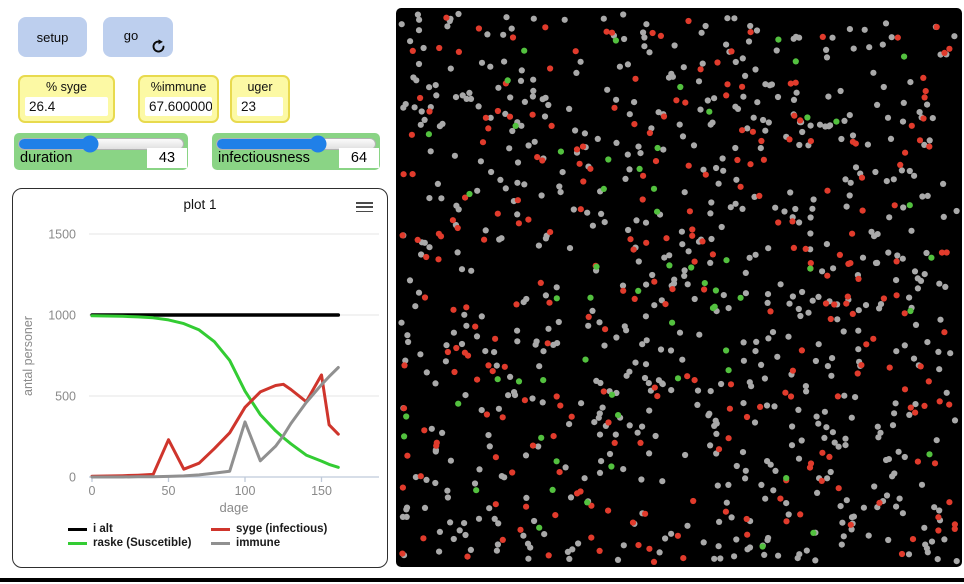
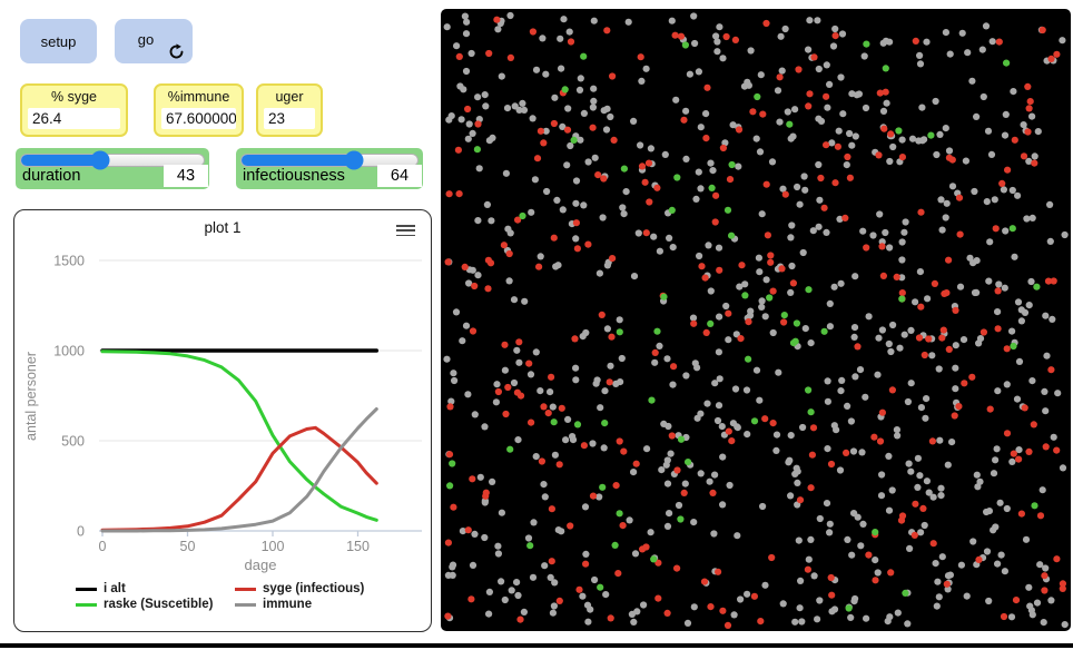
syge (infectious)/50: 230 -> 30
immune/100: 340 -> 60
syge (infectious)/150: 630 -> 380
